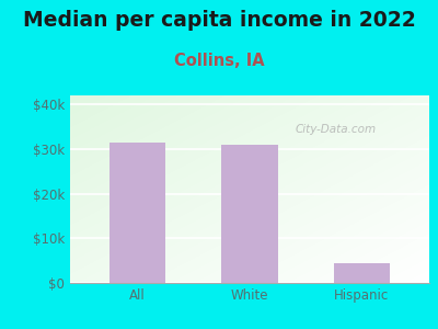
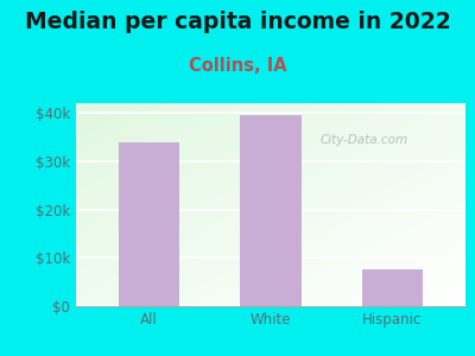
All: $31.5k -> $34.0k
White: $31.0k -> $39.5k
Hispanic: $4.5k -> $7.5k
